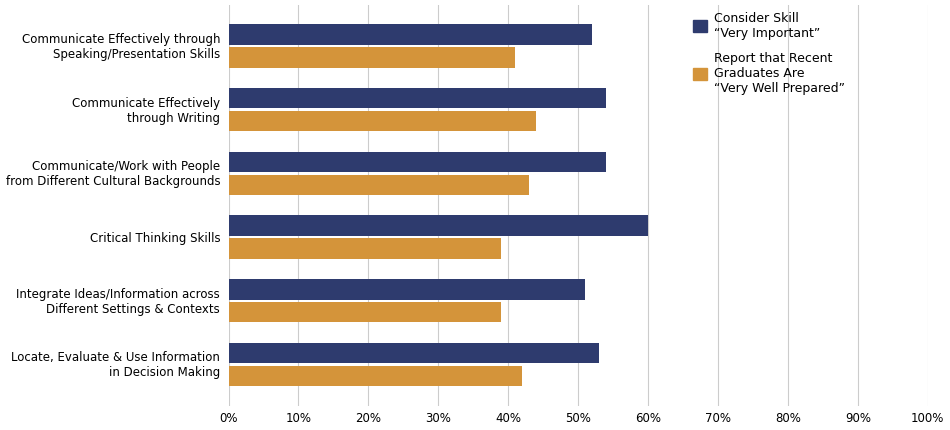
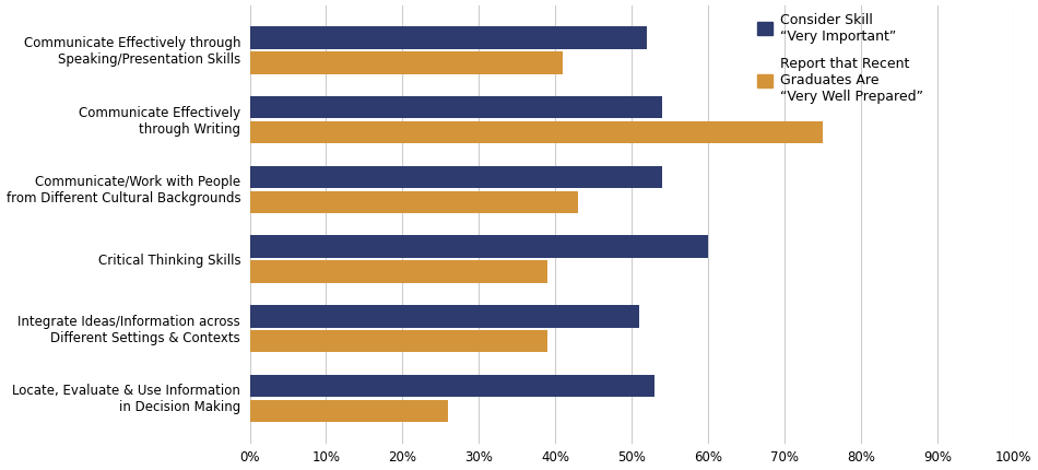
Report that Recent Graduates Are “Very Well Prepared”/Communicate Effectively through Writing: 44% -> 75%
Report that Recent Graduates Are “Very Well Prepared”/Locate, Evaluate & Use Information in Decision Making: 42% -> 26%
